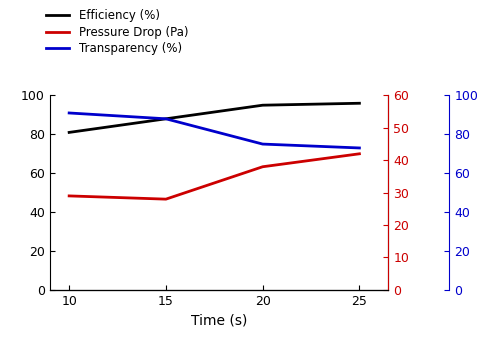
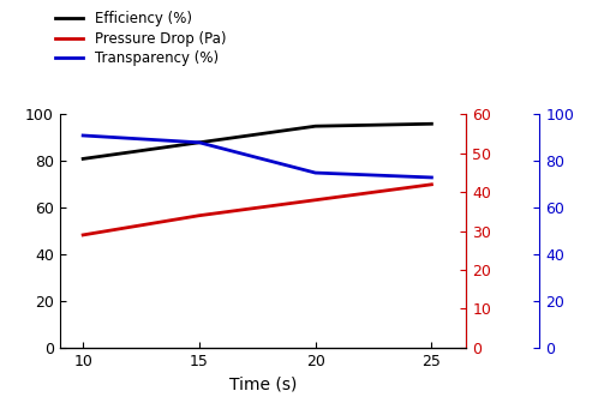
Pressure Drop (Pa)/15: 28 -> 34
